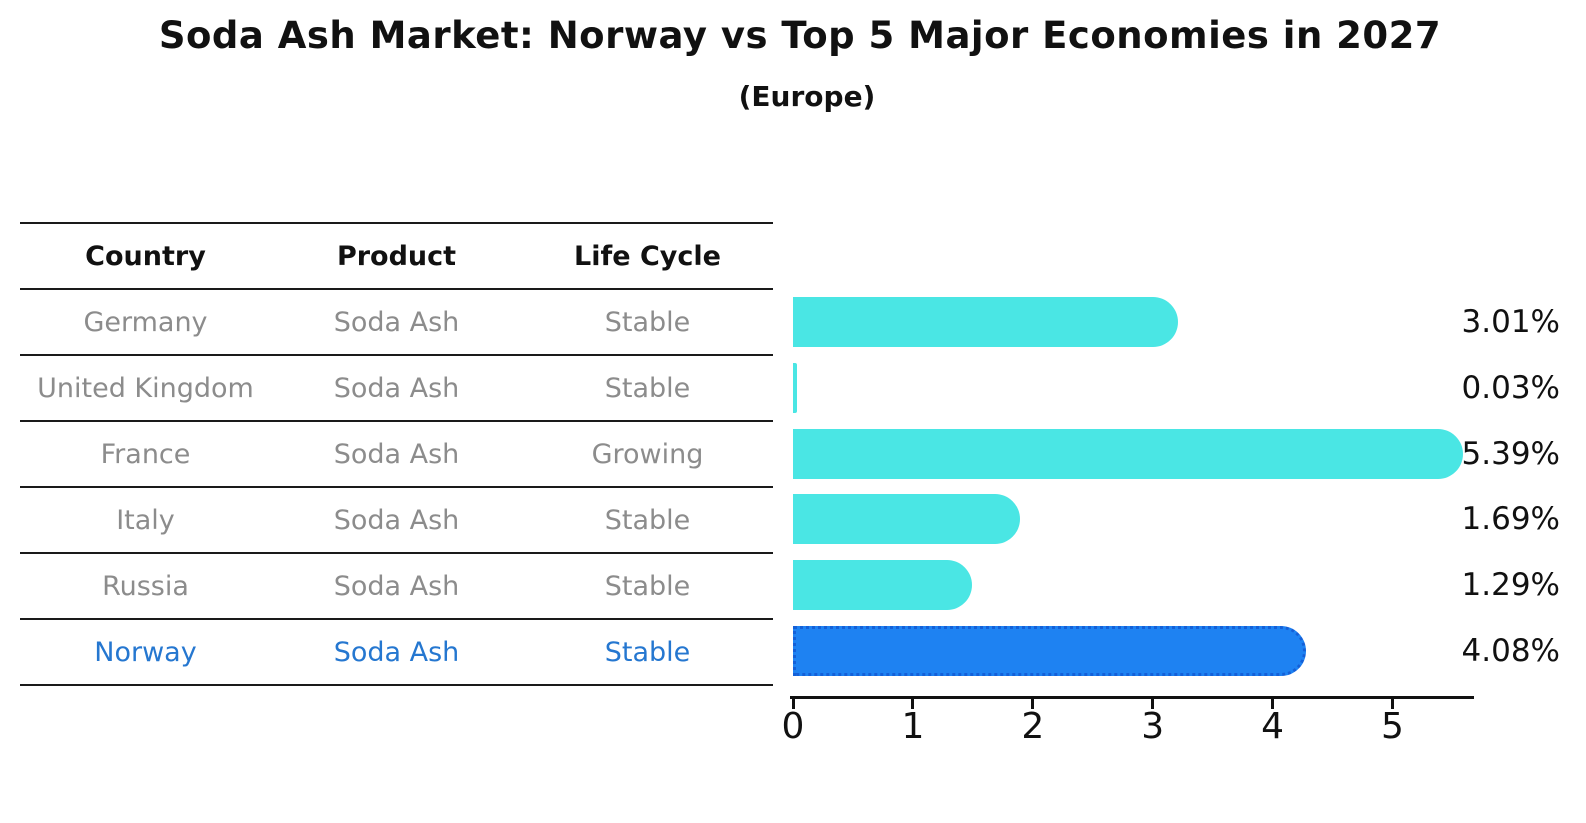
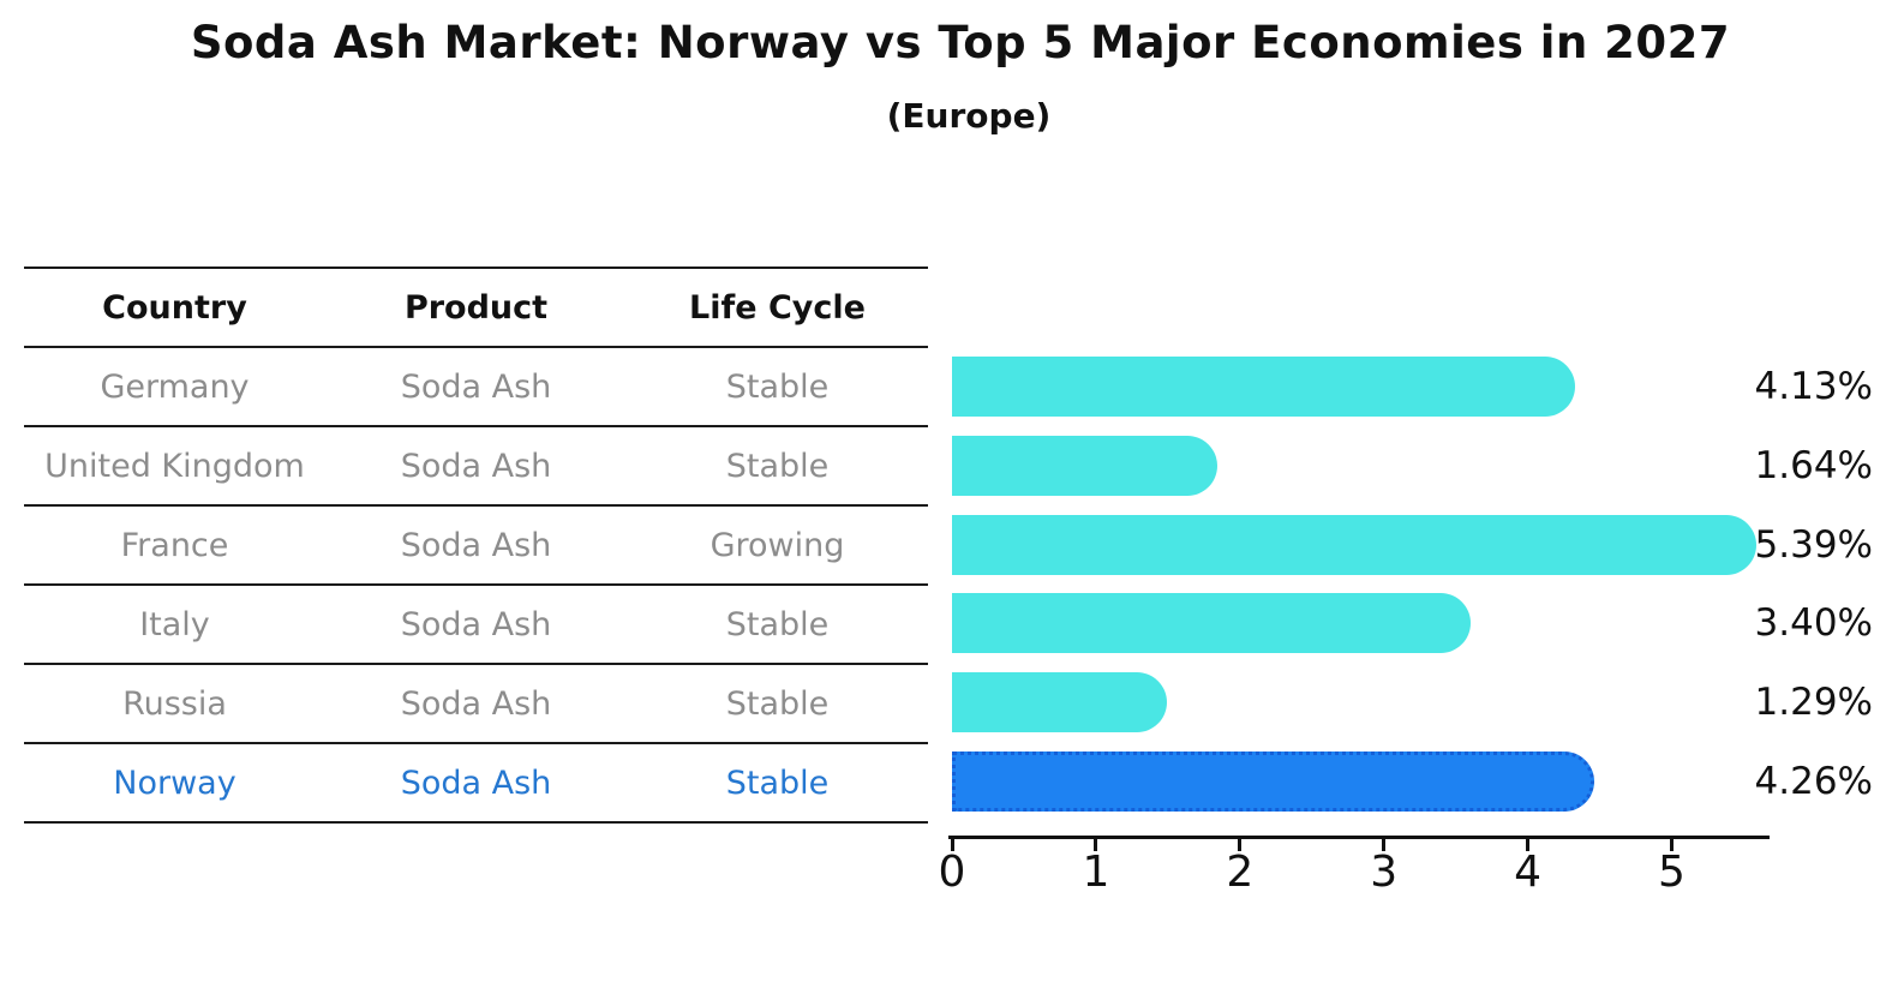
Germany: 3.01% -> 4.13%
United Kingdom: 0.03% -> 1.64%
Italy: 1.69% -> 3.40%
Norway: 4.08% -> 4.26%
